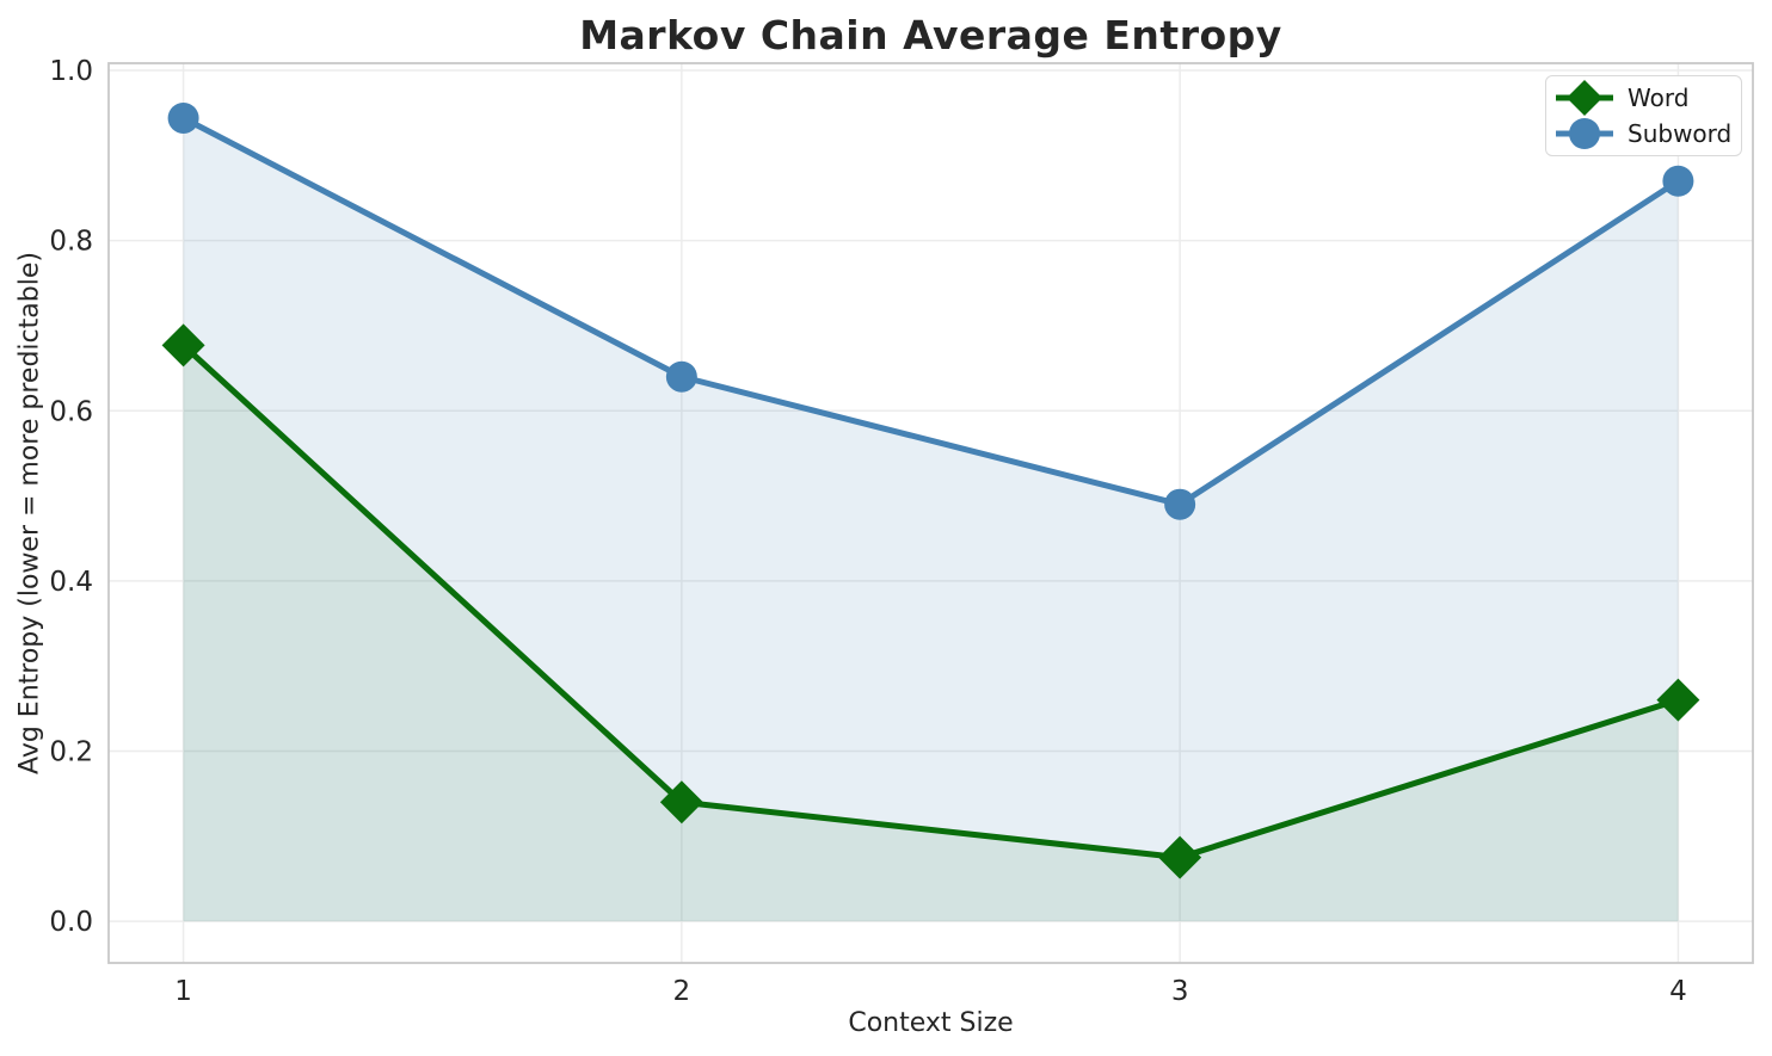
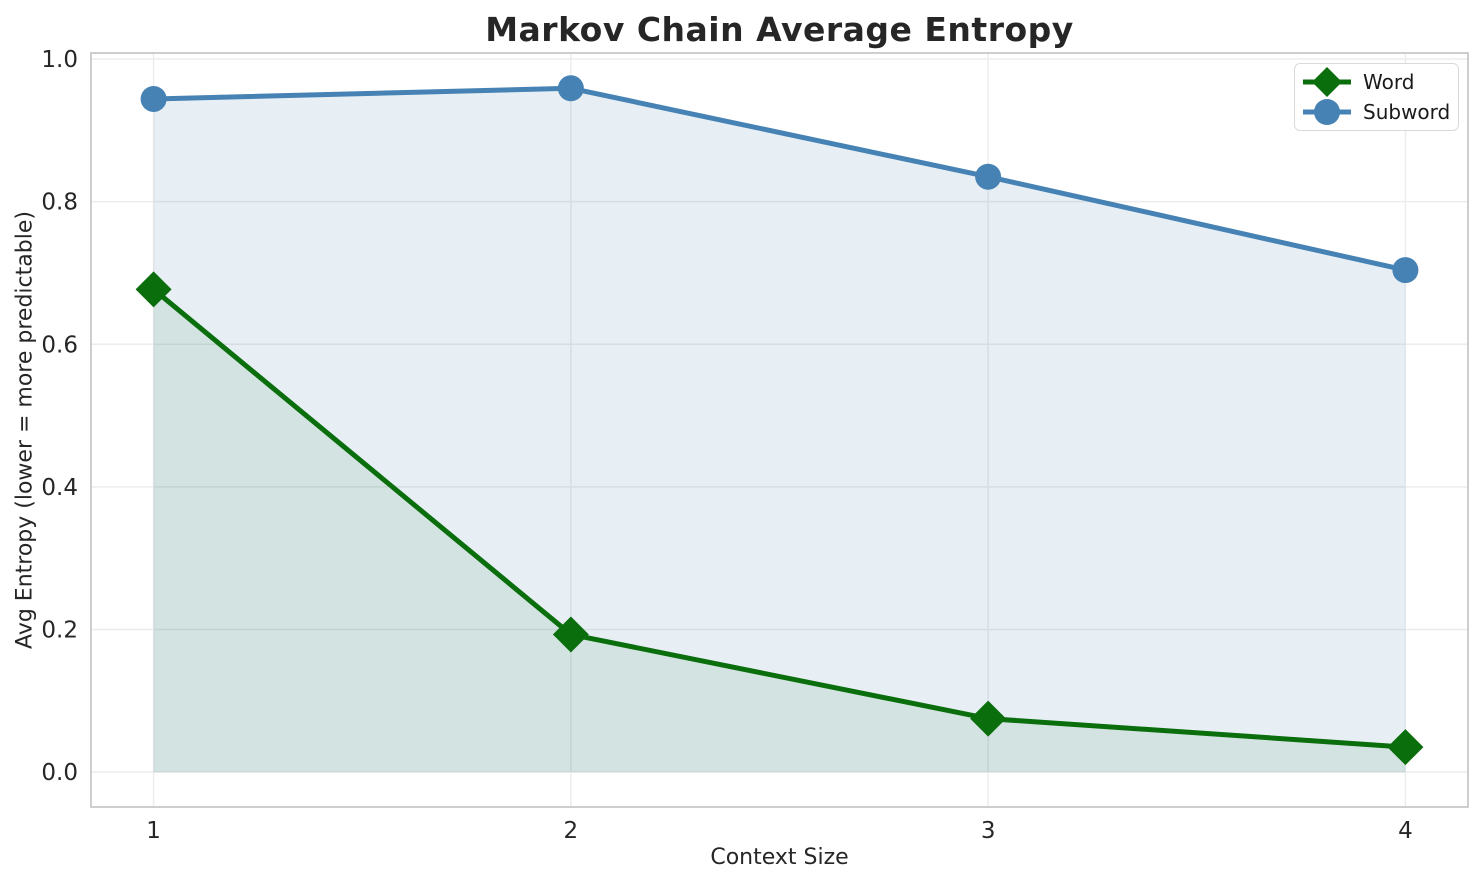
Word/2: 0.14 -> 0.19
Subword/2: 0.64 -> 0.96
Subword/3: 0.49 -> 0.83
Word/4: 0.26 -> 0.04
Subword/4: 0.87 -> 0.70
